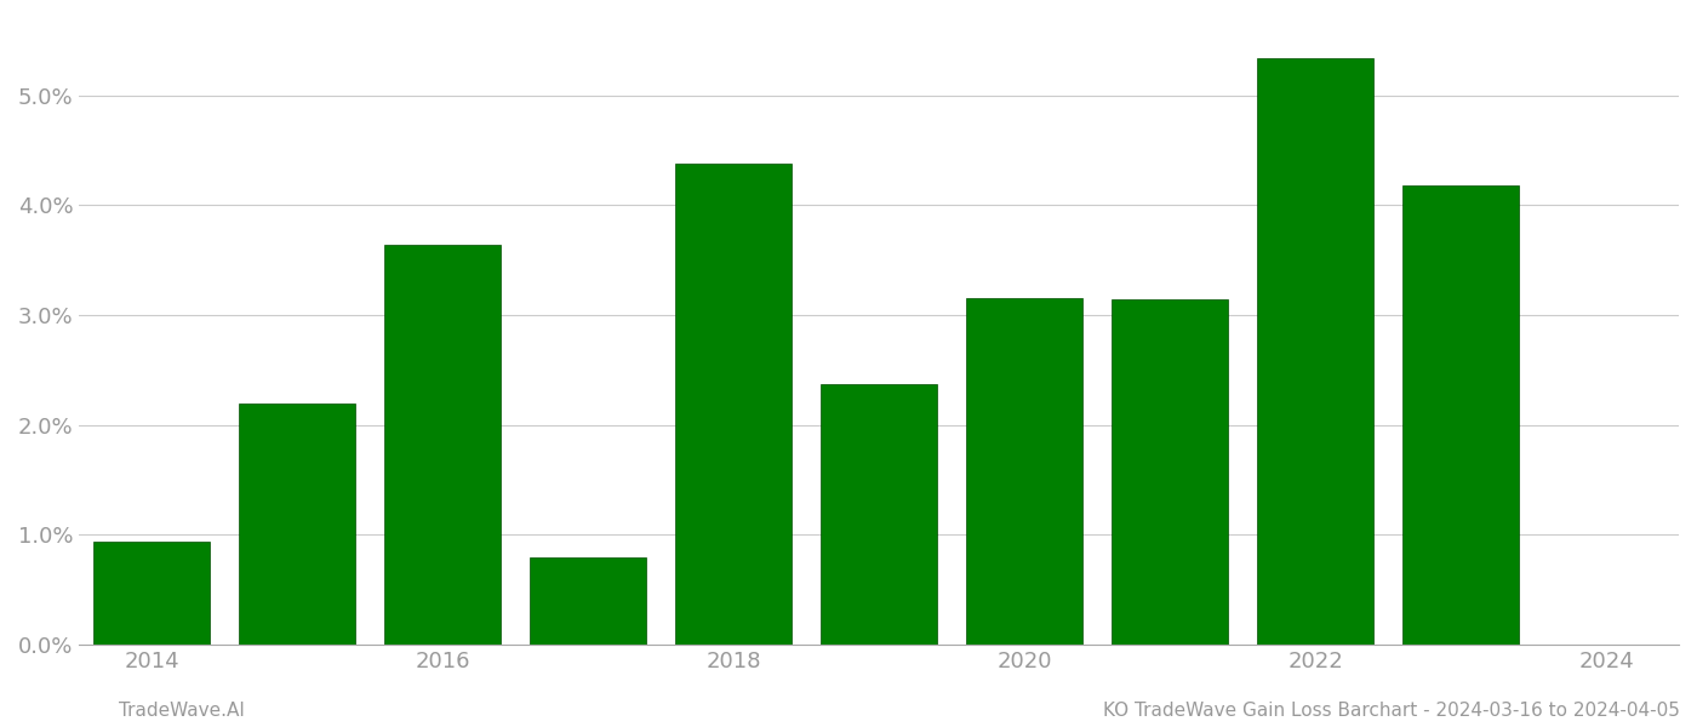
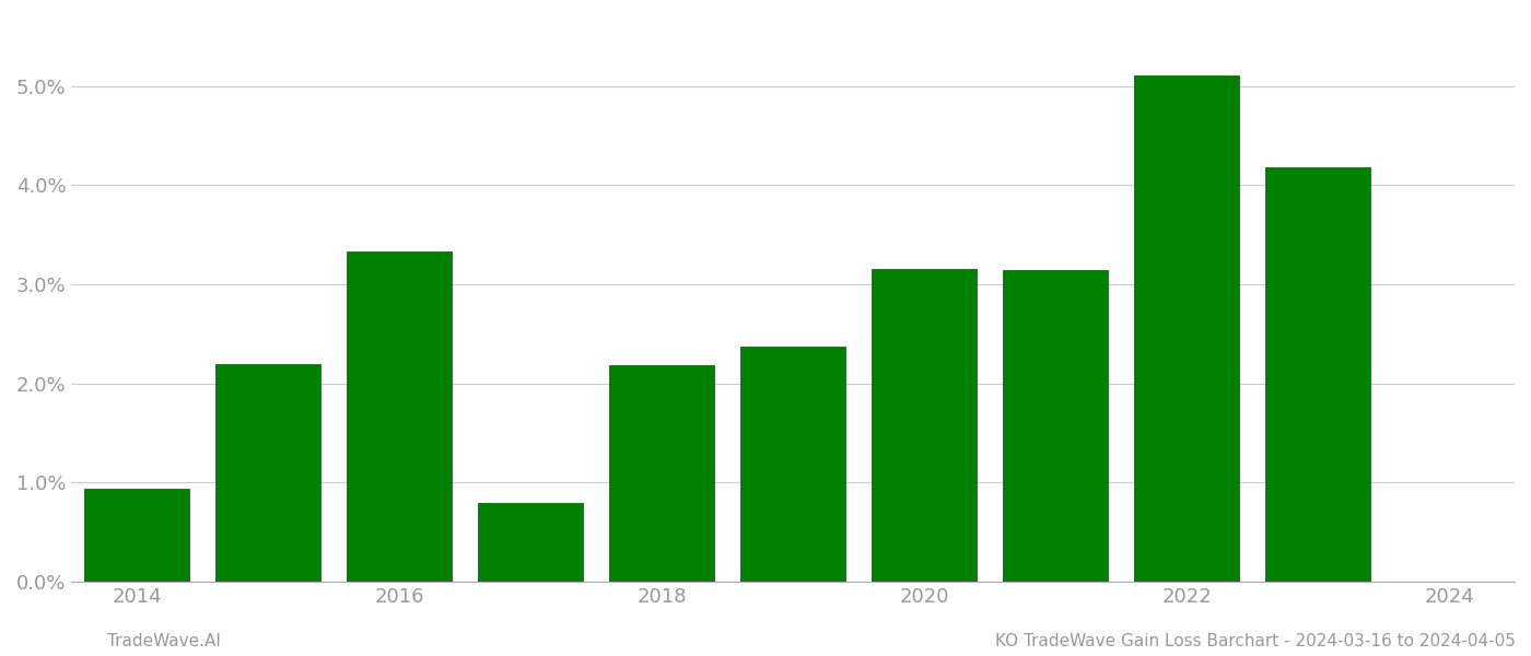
2016: 3.64% -> 3.33%
2018: 4.38% -> 2.18%
2022: 5.34% -> 5.10%
